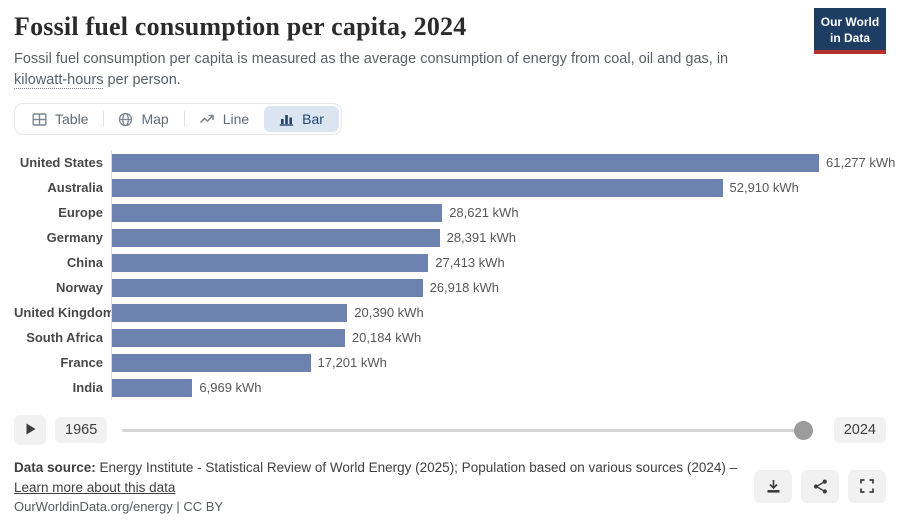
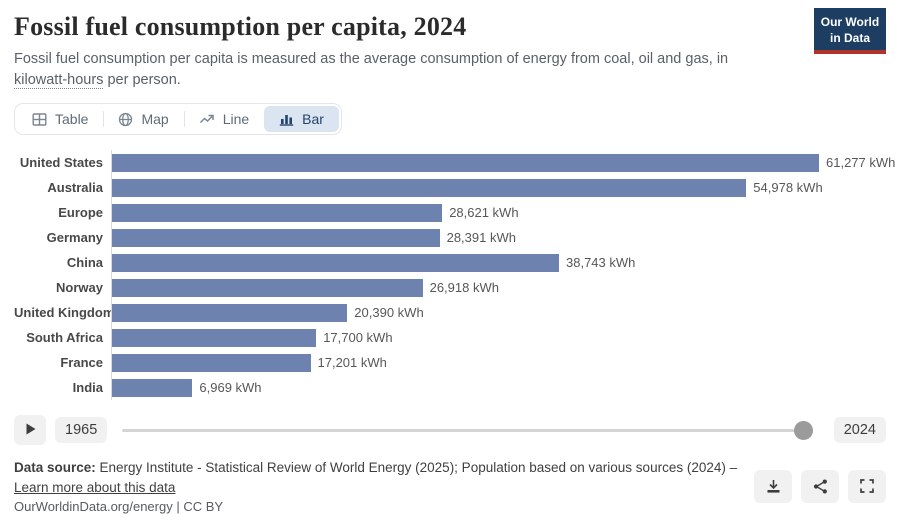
Australia: 52,910 -> 54,978
China: 27,413 -> 38,743
South Africa: 20,184 -> 17,700
